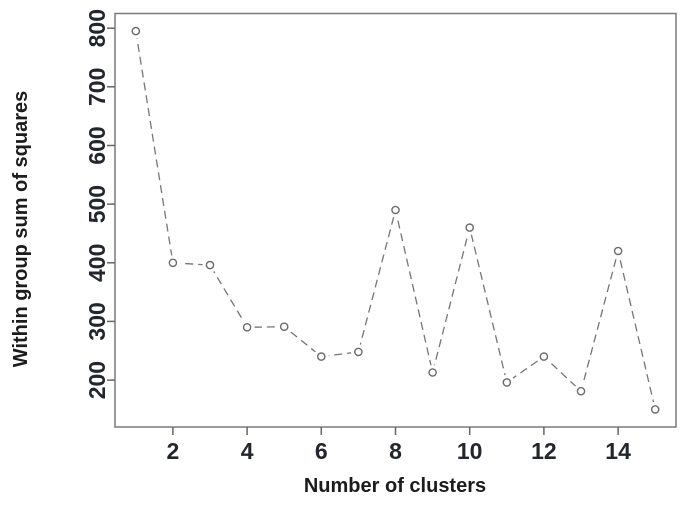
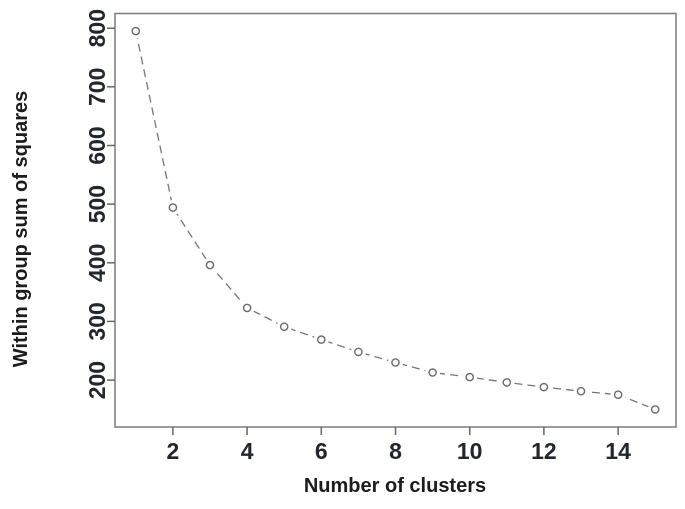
2: 400 -> 490
4: 290 -> 320
6: 240 -> 270
8: 490 -> 230
10: 460 -> 200
12: 240 -> 190
14: 420 -> 180
